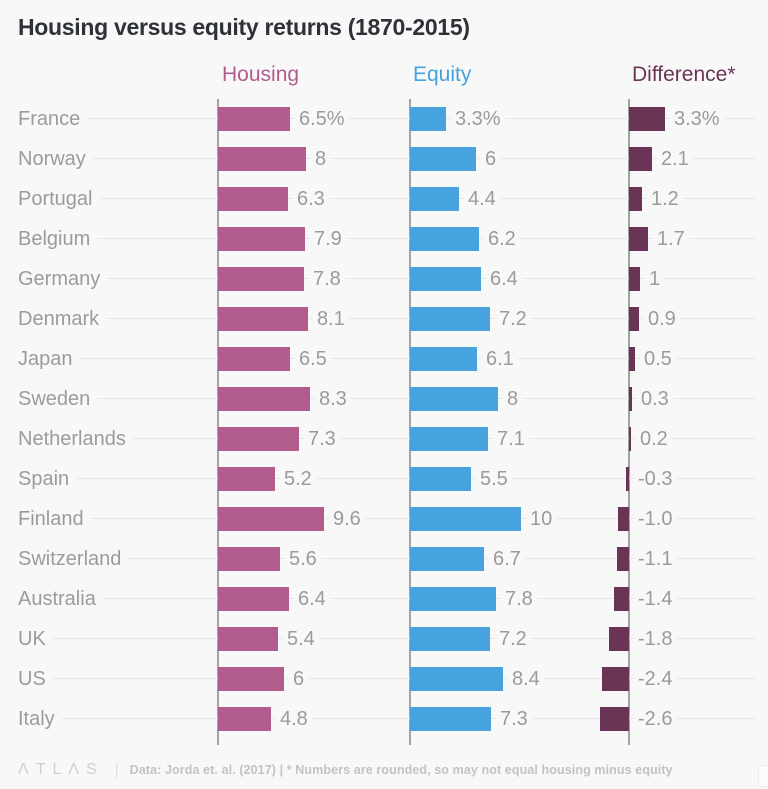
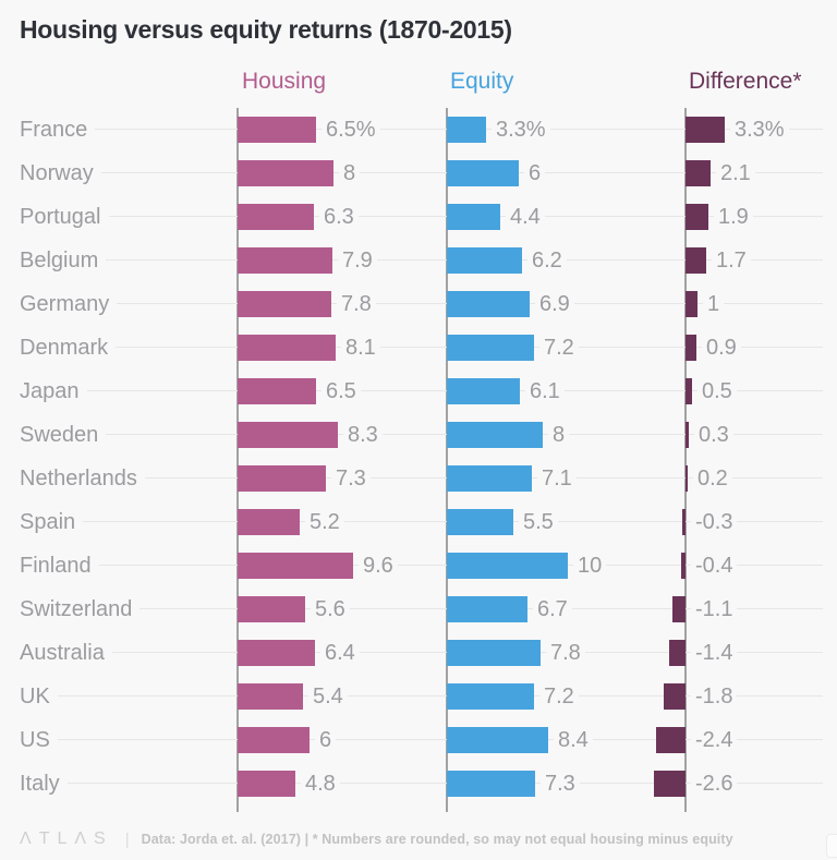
Difference*/Portugal: 1.2 -> 1.9
Equity/Germany: 6.4 -> 6.9
Difference*/Finland: -1.0 -> -0.4
